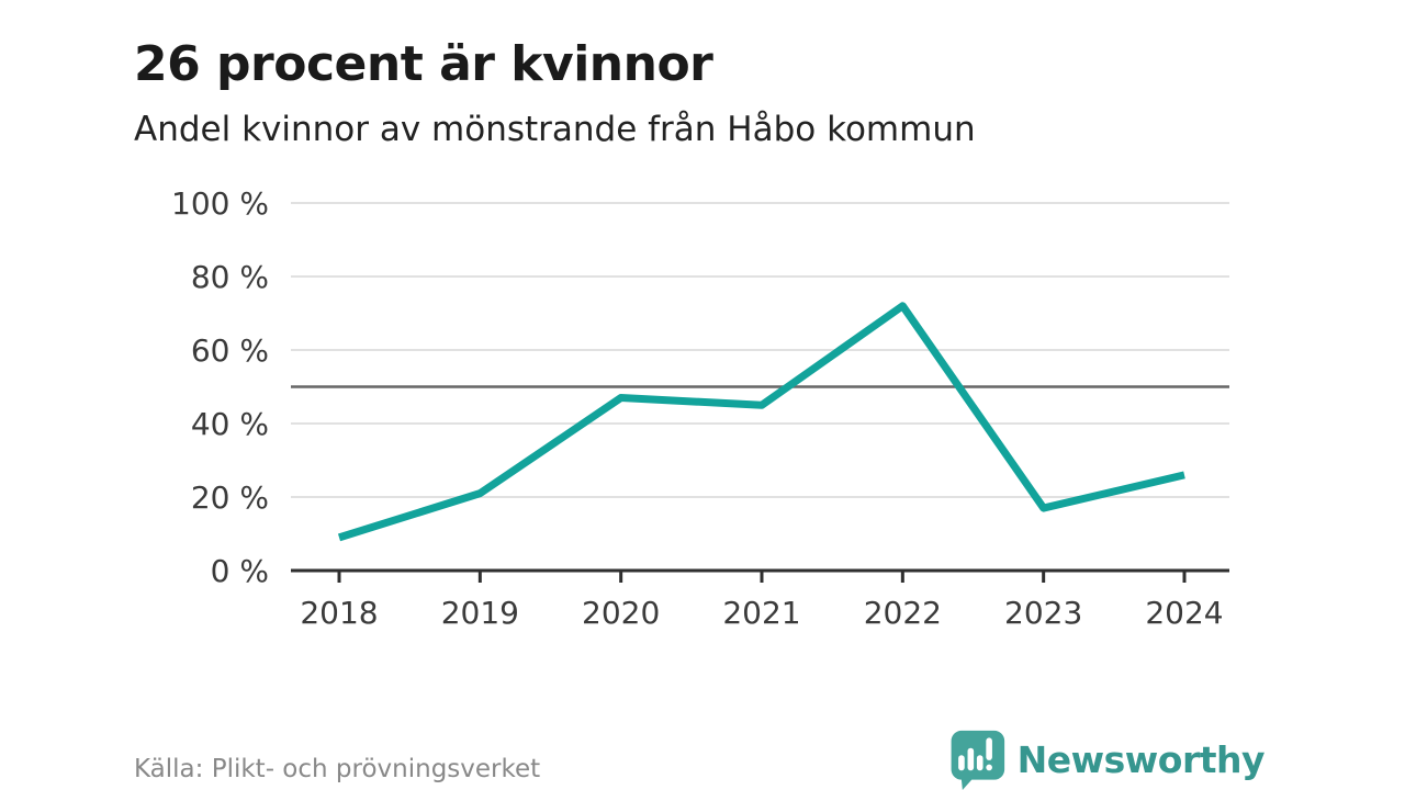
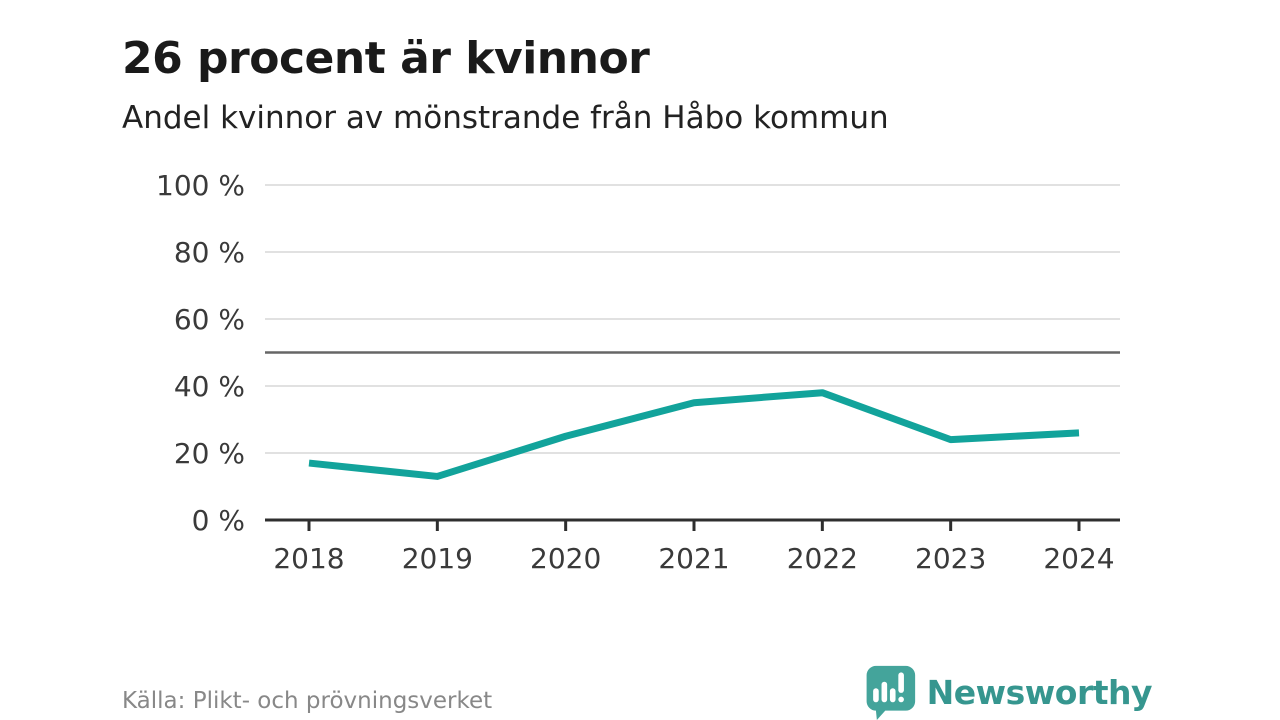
2018: 9% -> 17%
2019: 21% -> 13%
2020: 47% -> 25%
2021: 45% -> 35%
2022: 72% -> 38%
2023: 17% -> 24%
